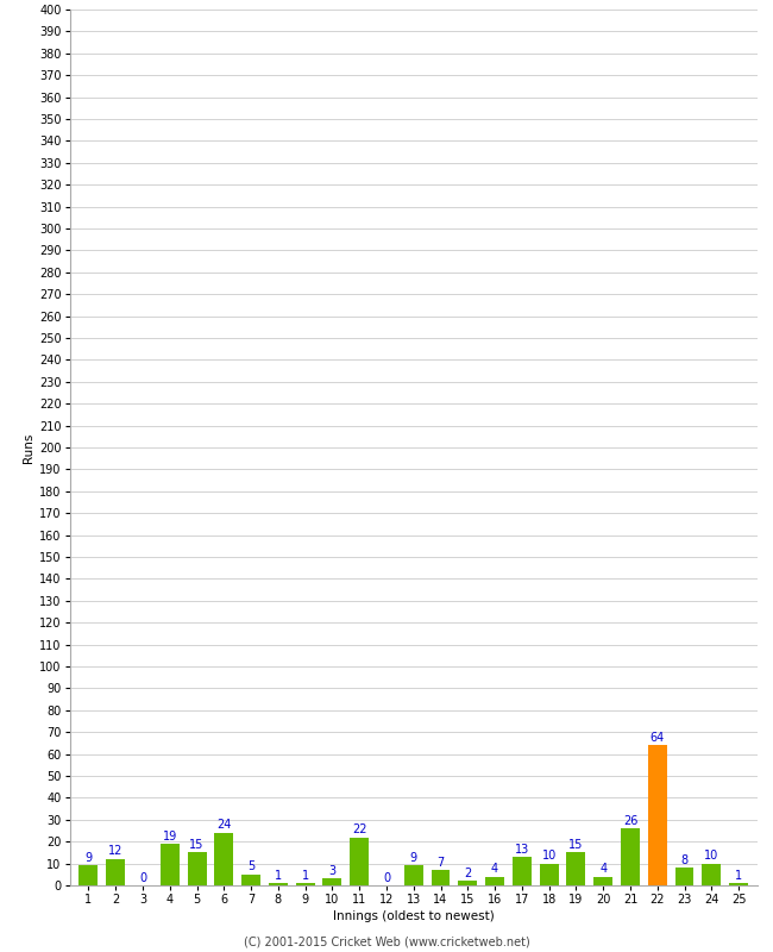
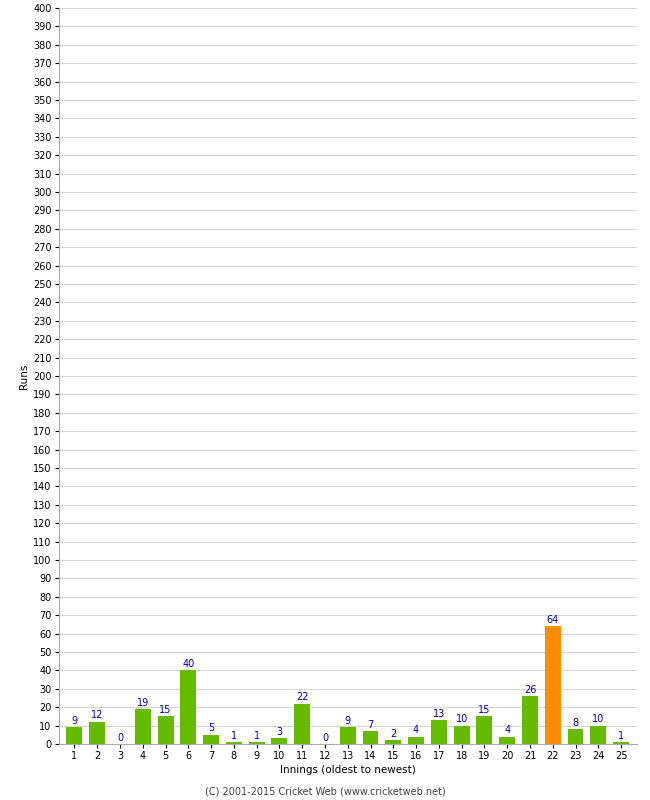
6: 24 -> 40
